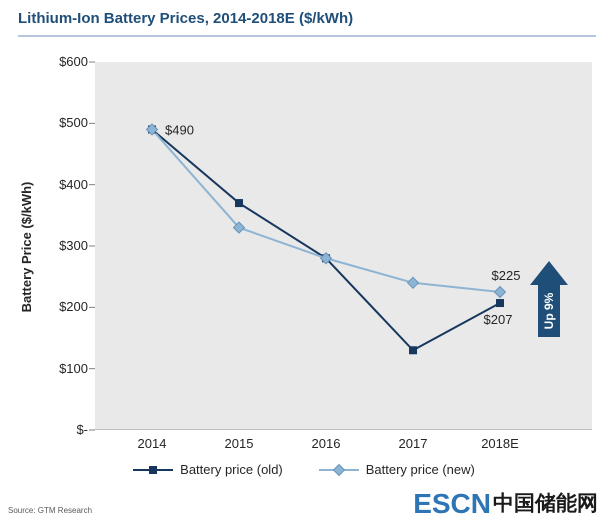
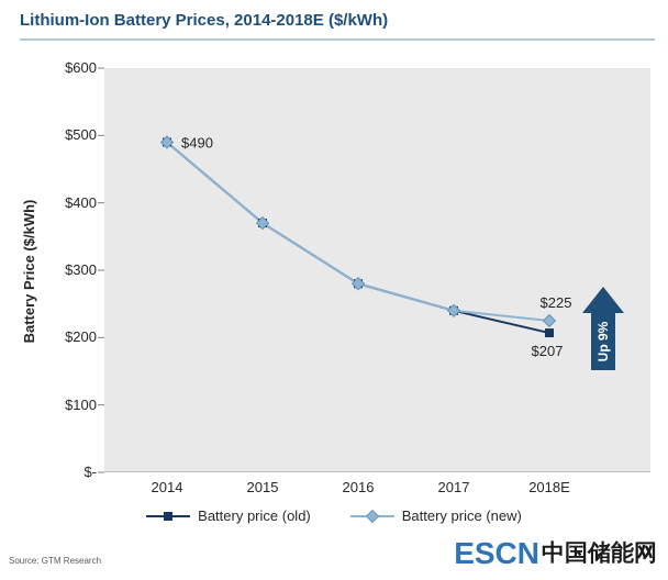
Battery price (new)/2015: $330 -> $370
Battery price (old)/2017: $130 -> $240
